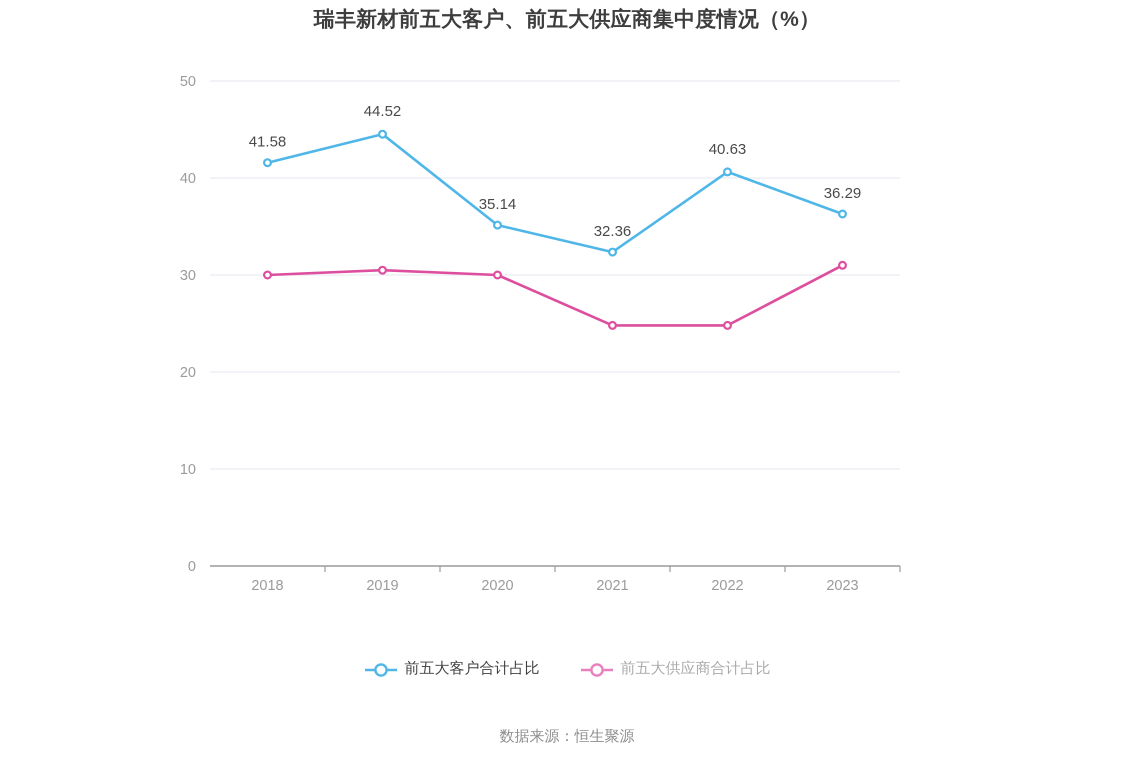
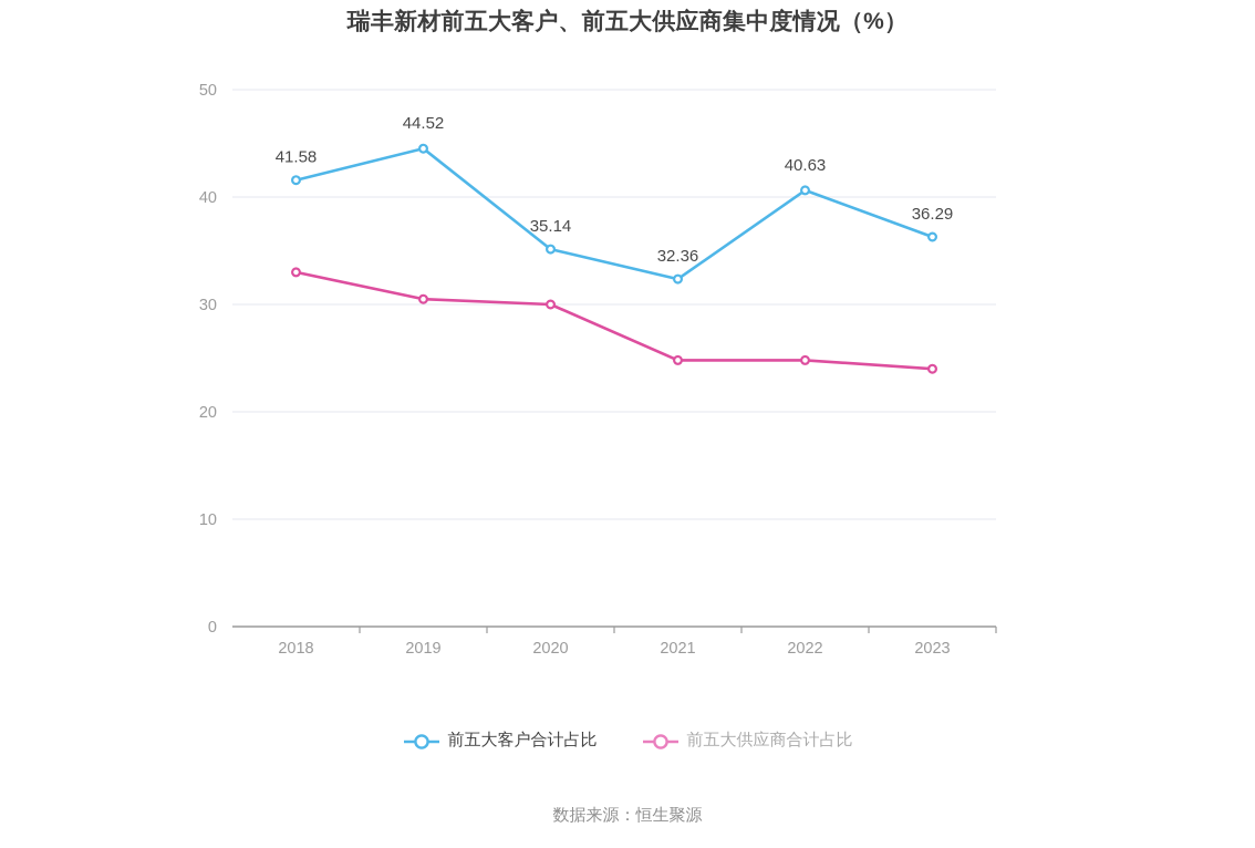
前五大供应商合计占比/2018: 30 -> 33
前五大供应商合计占比/2023: 31 -> 24
